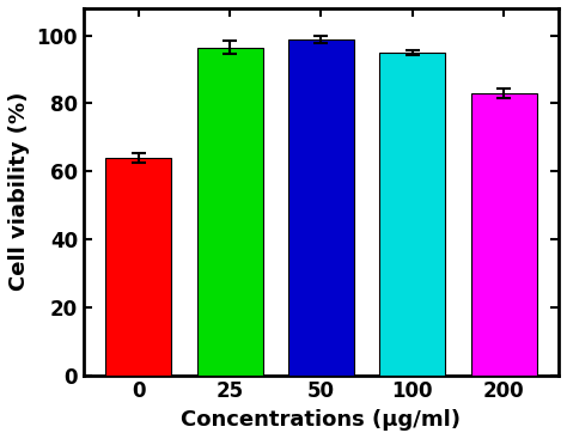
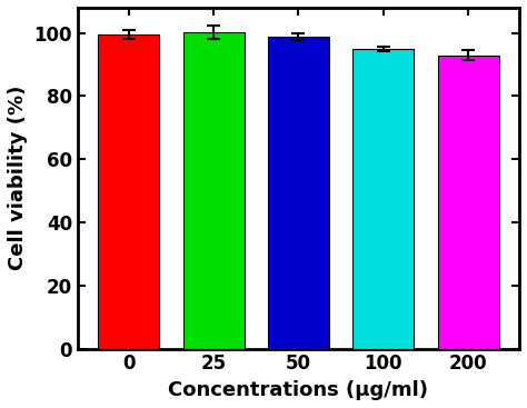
0: 64.0 -> 99.5
25: 96.5 -> 100.2
200: 83.0 -> 93.0
